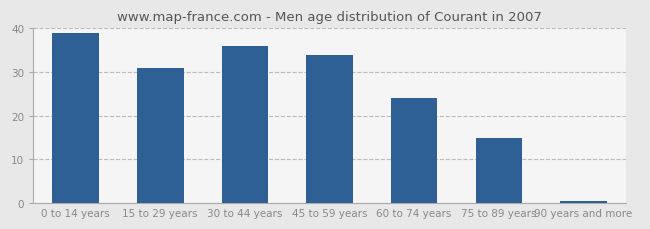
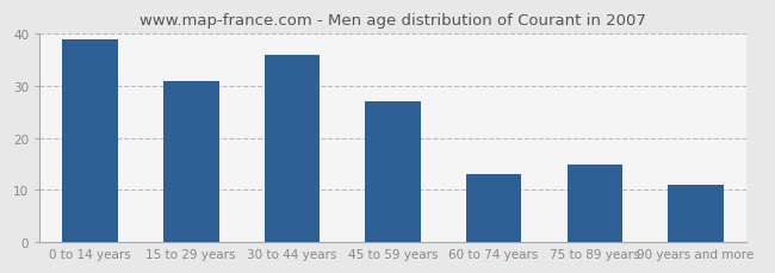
45 to 59 years: 34.0 -> 27.0
60 to 74 years: 24.0 -> 13.0
90 years and more: 0.5 -> 11.0
